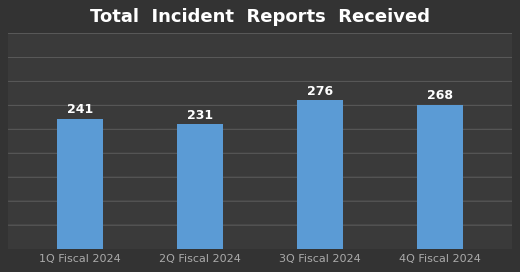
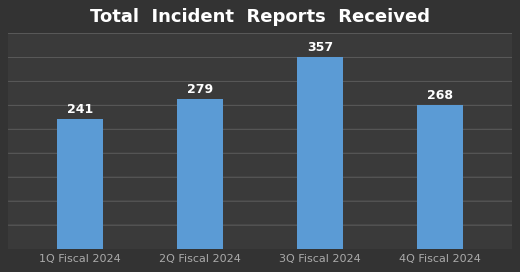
2Q Fiscal 2024: 231 -> 279
3Q Fiscal 2024: 276 -> 357
